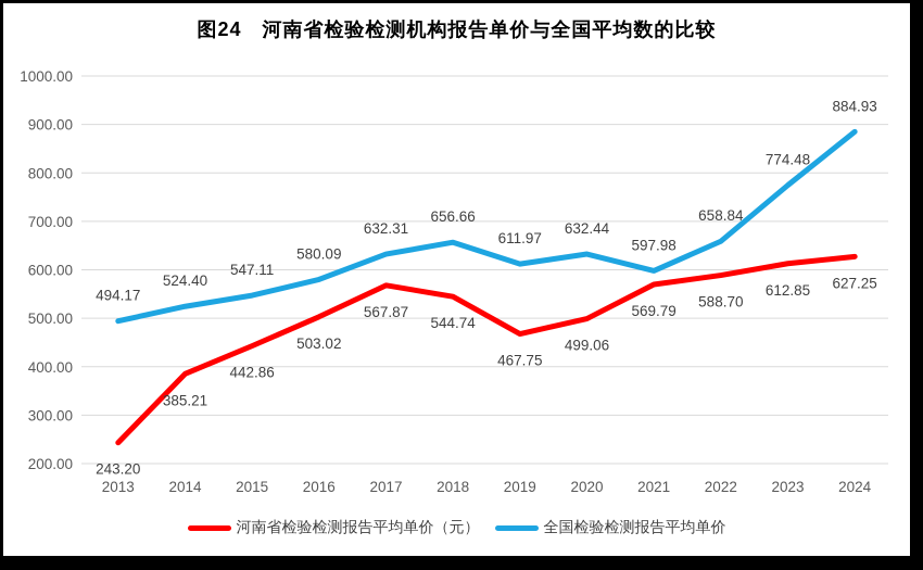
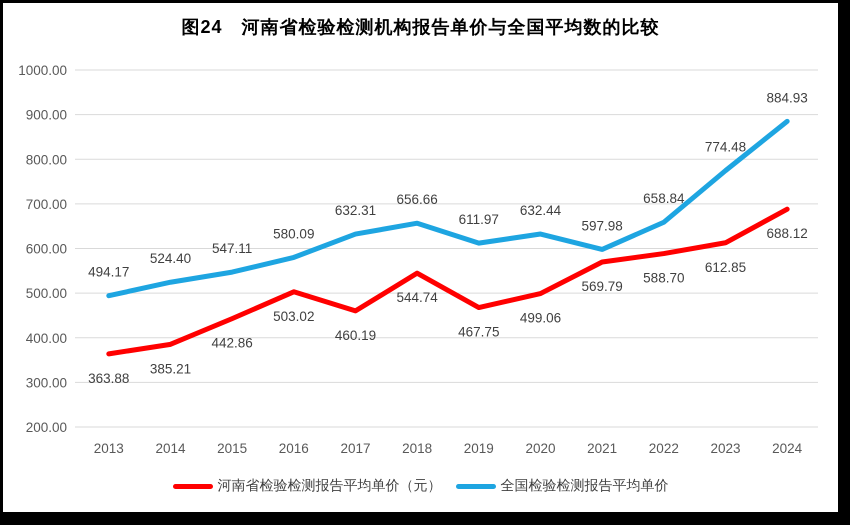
河南省检验检测报告平均单价（元）/2013: 243.20 -> 363.88
河南省检验检测报告平均单价（元）/2017: 567.87 -> 460.19
河南省检验检测报告平均单价（元）/2024: 627.25 -> 688.12
